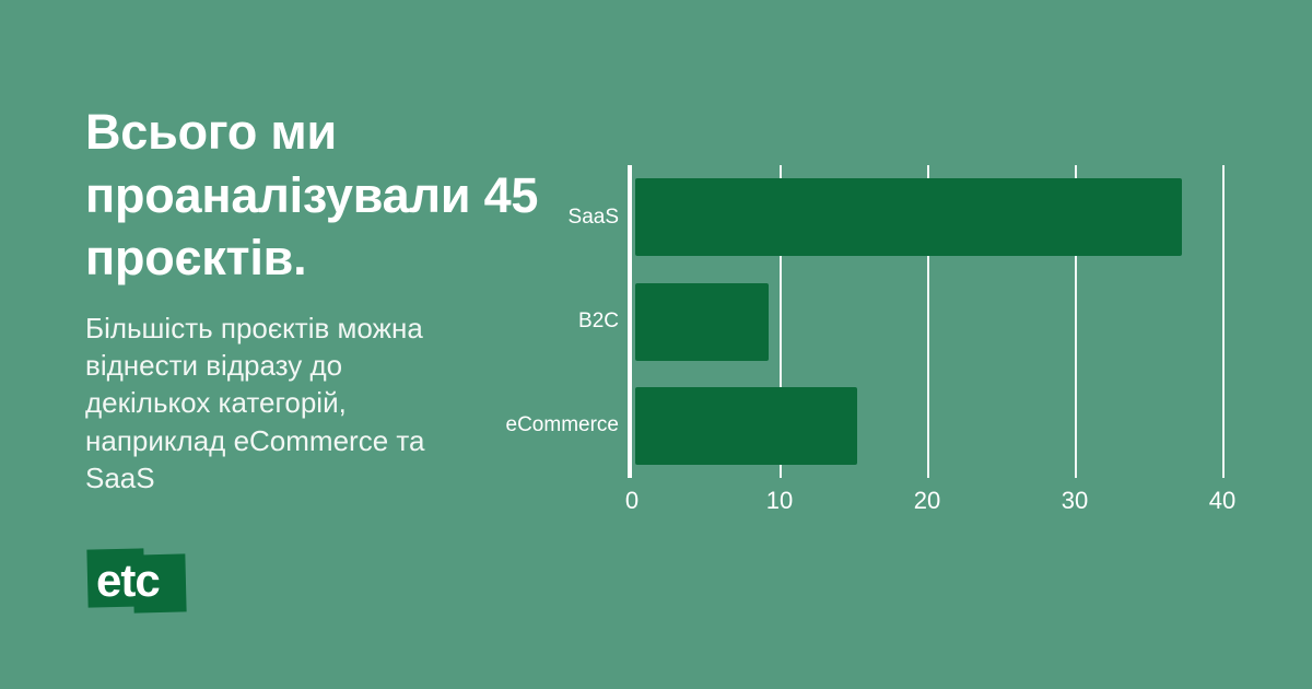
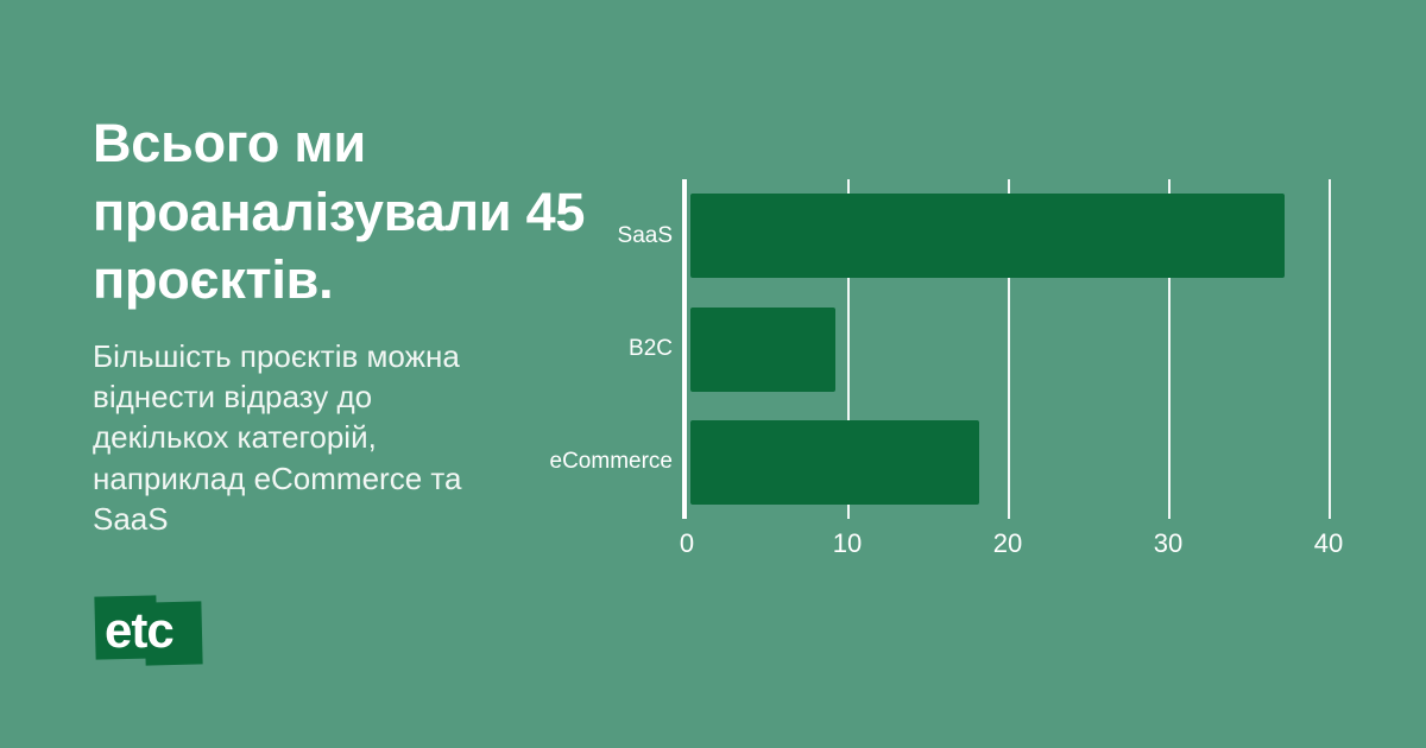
eCommerce: 15 -> 18
